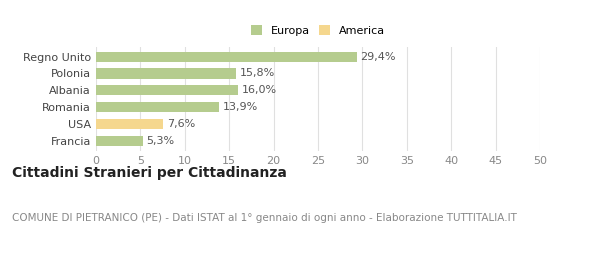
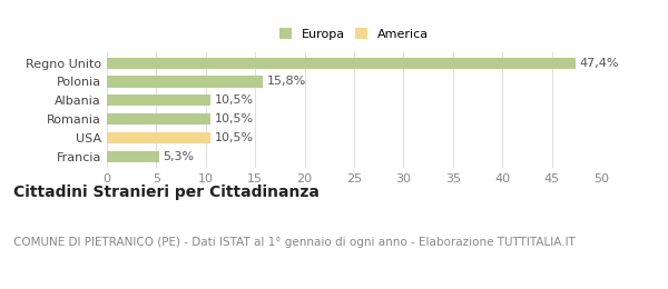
Regno Unito: 29,4% -> 47,4%
Albania: 16,0% -> 10,5%
Romania: 13,9% -> 10,5%
USA: 7,6% -> 10,5%
